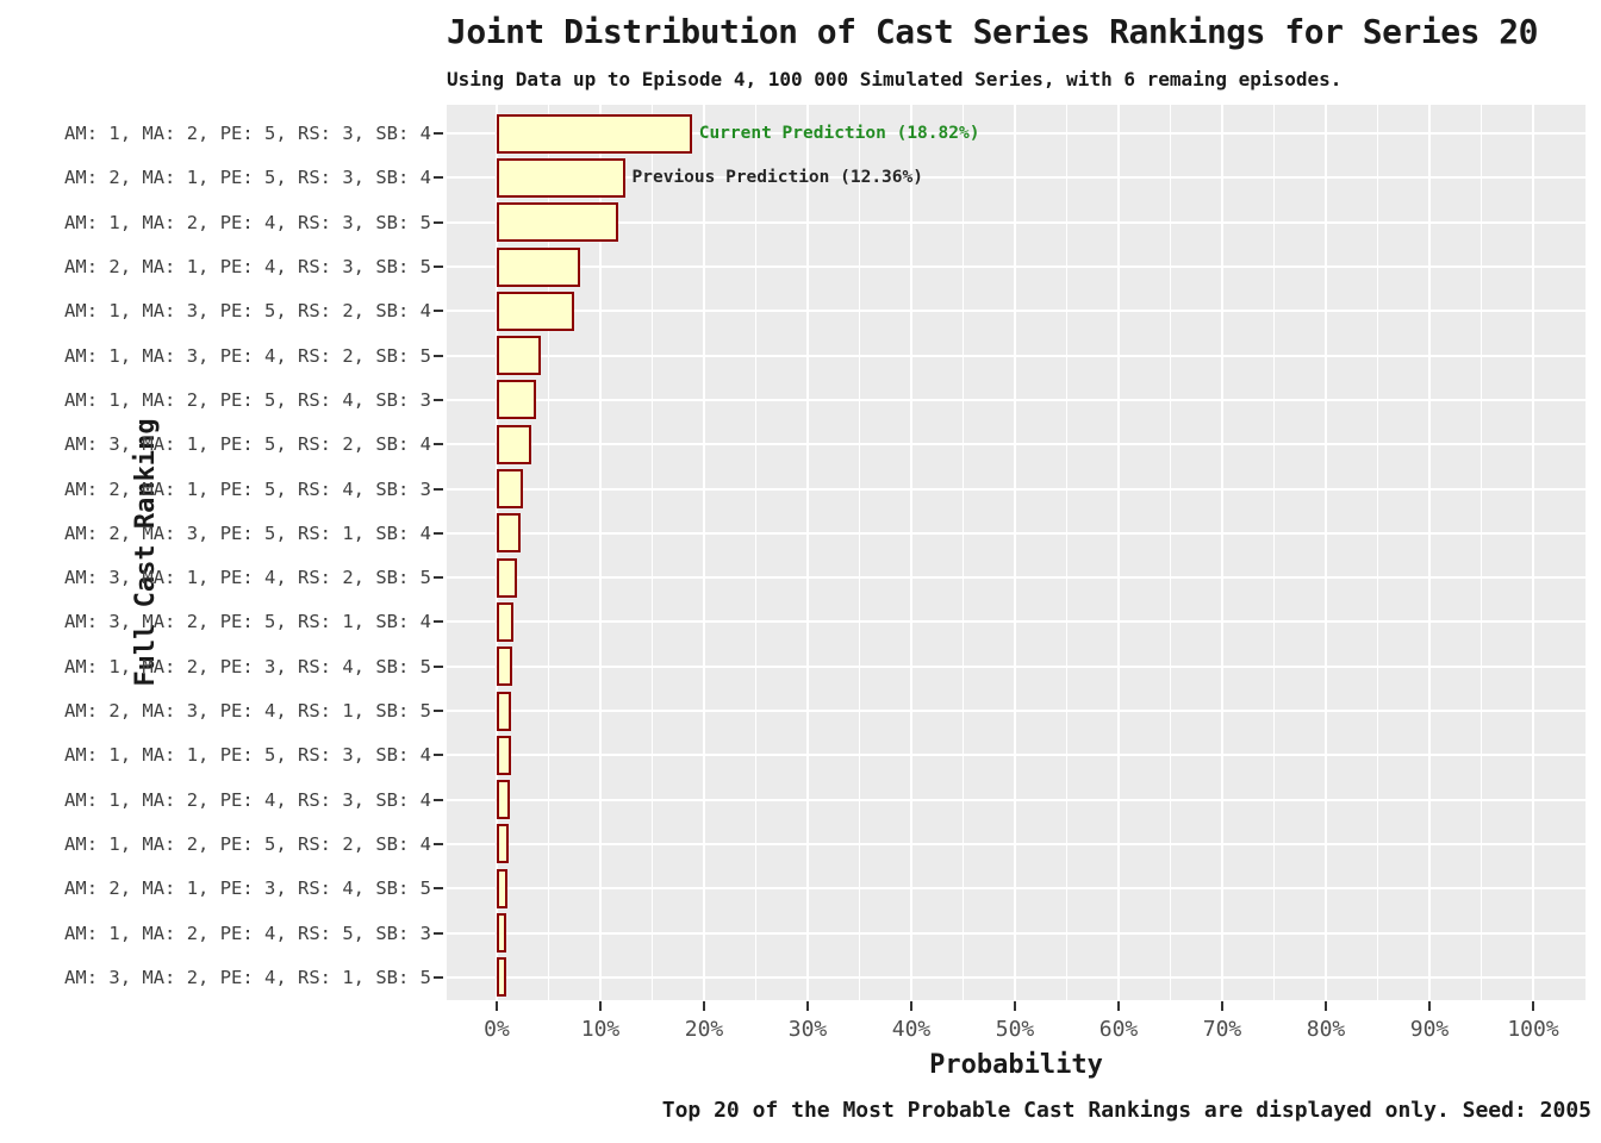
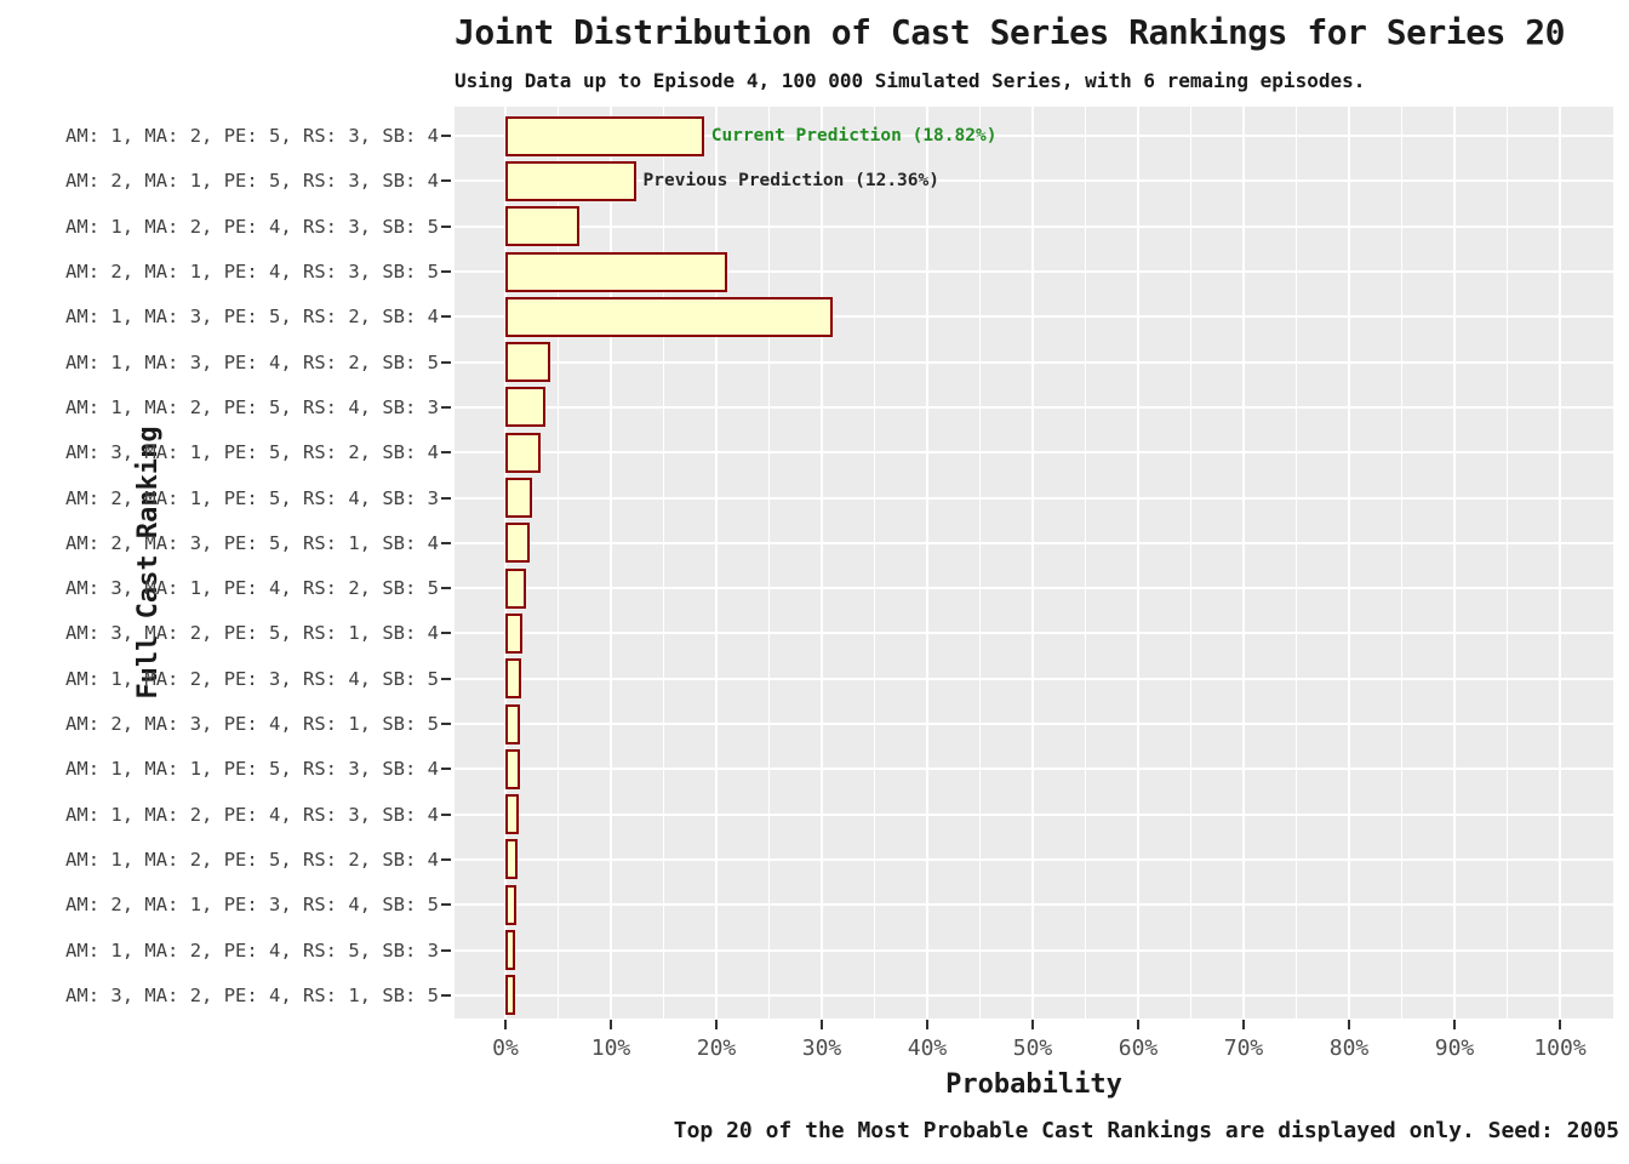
AM: 1, MA: 2, PE: 4, RS: 3, SB: 5: 12% -> 7%
AM: 2, MA: 1, PE: 4, RS: 3, SB: 5: 8% -> 21%
AM: 1, MA: 3, PE: 5, RS: 2, SB: 4: 7% -> 31%
